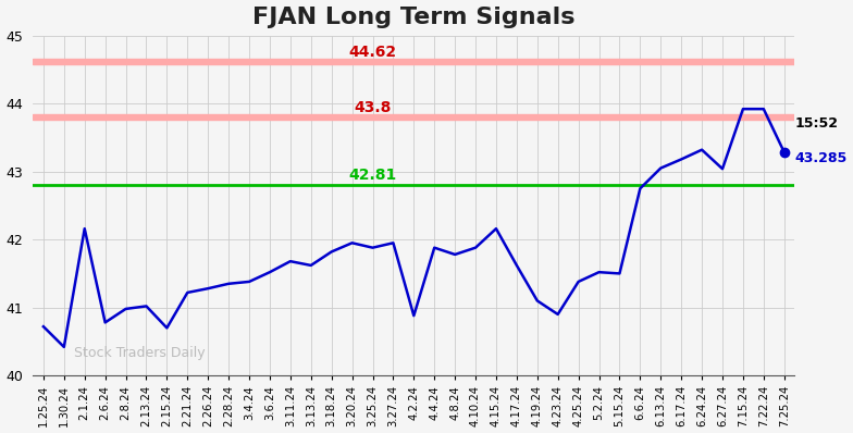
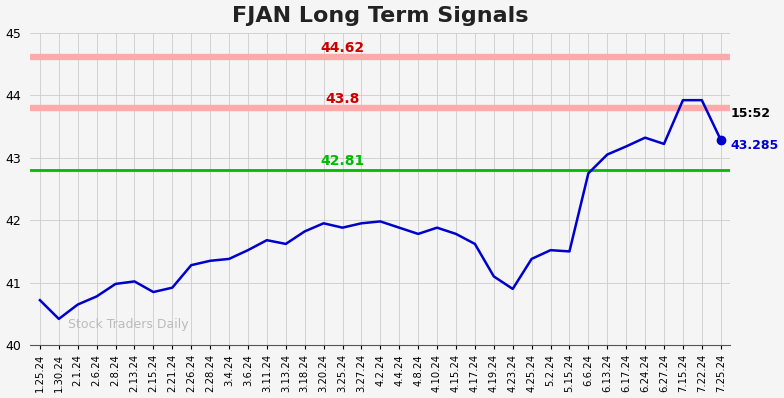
2.1.24: 42.16 -> 40.65
2.15.24: 40.70 -> 40.85
2.21.24: 41.22 -> 40.92
4.2.24: 40.88 -> 41.98
4.15.24: 42.16 -> 41.78
6.27.24: 43.04 -> 43.22
